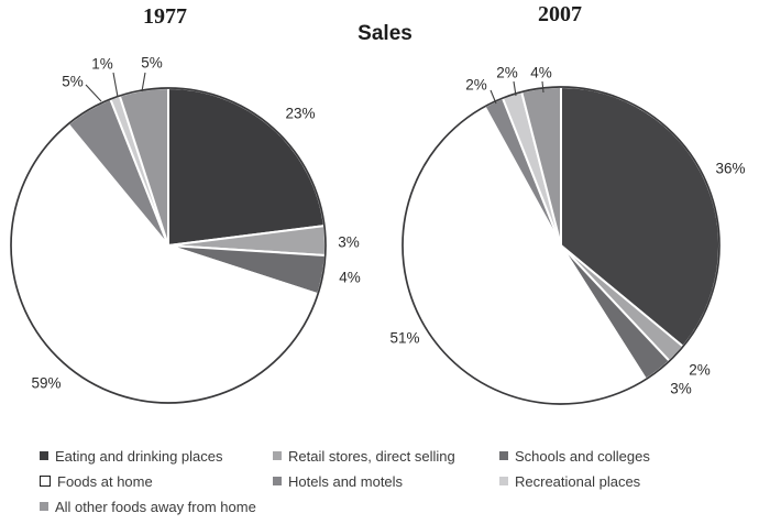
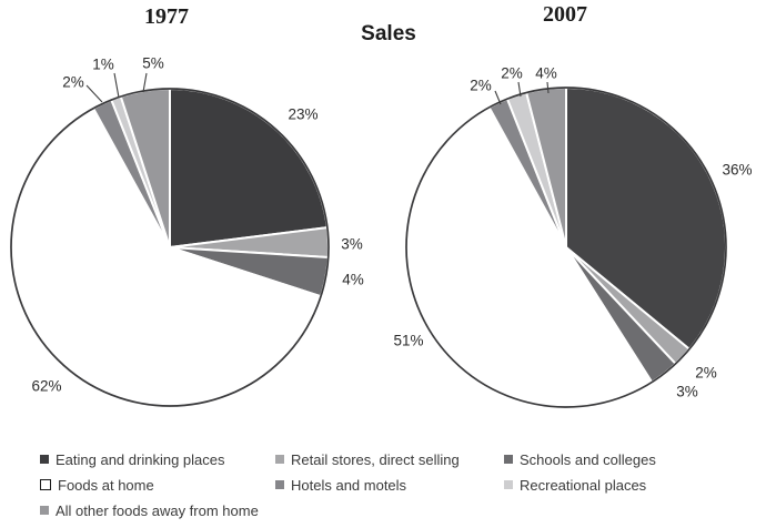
1977/Foods at home: 59% -> 62%
1977/Hotels and motels: 5% -> 2%
